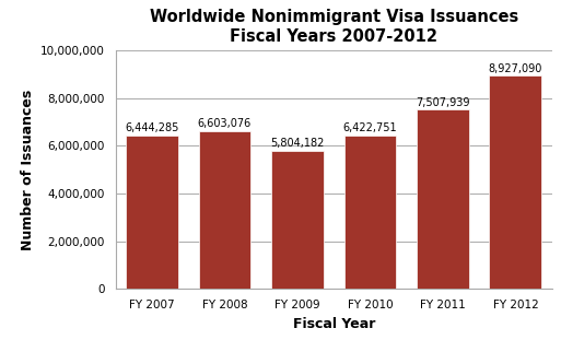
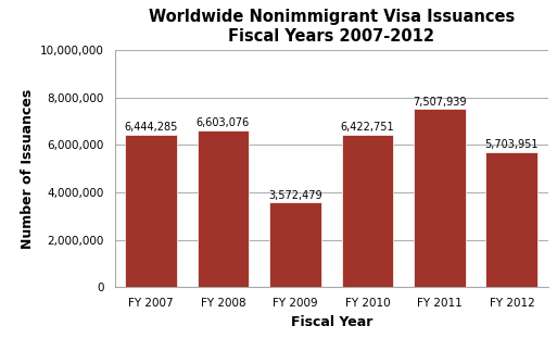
FY 2009: 5,804,182 -> 3,572,479
FY 2012: 8,927,090 -> 5,703,951
